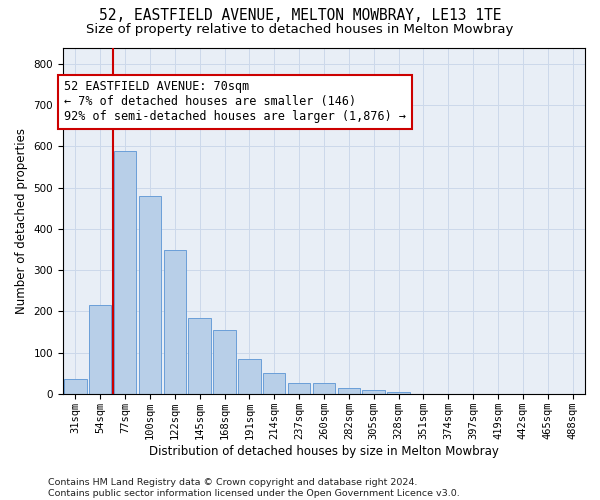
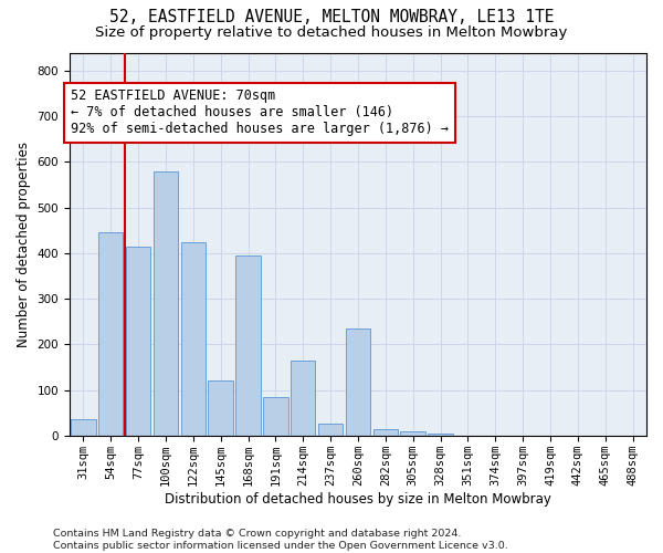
54sqm: 215 -> 445
77sqm: 590 -> 415
100sqm: 480 -> 580
122sqm: 350 -> 425
145sqm: 185 -> 120
168sqm: 155 -> 395
214sqm: 50 -> 165
260sqm: 25 -> 235
